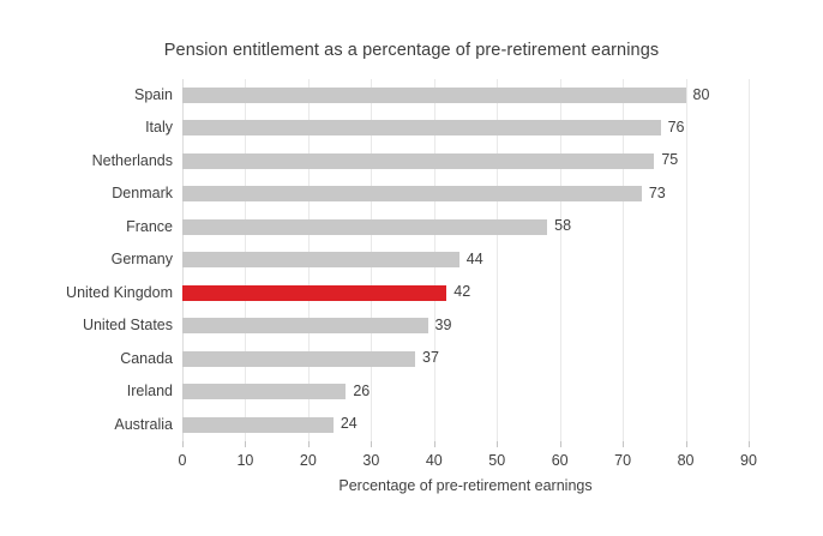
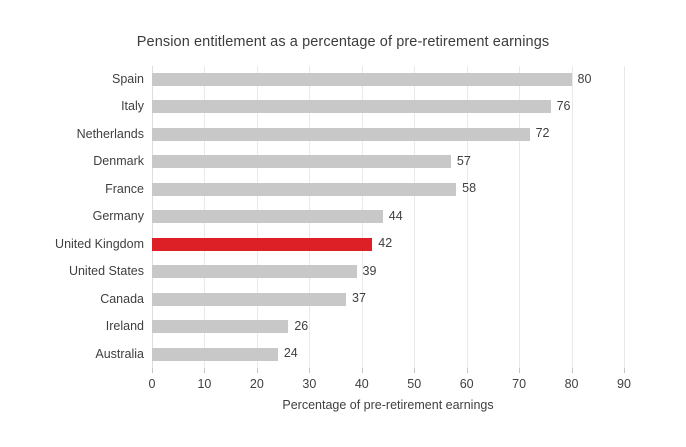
Netherlands: 75 -> 72
Denmark: 73 -> 57
